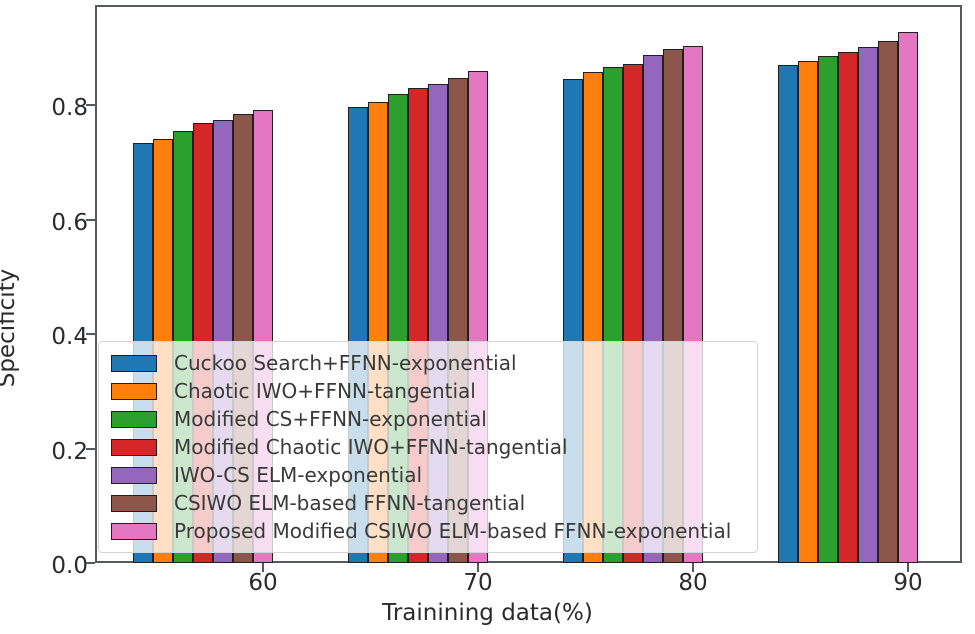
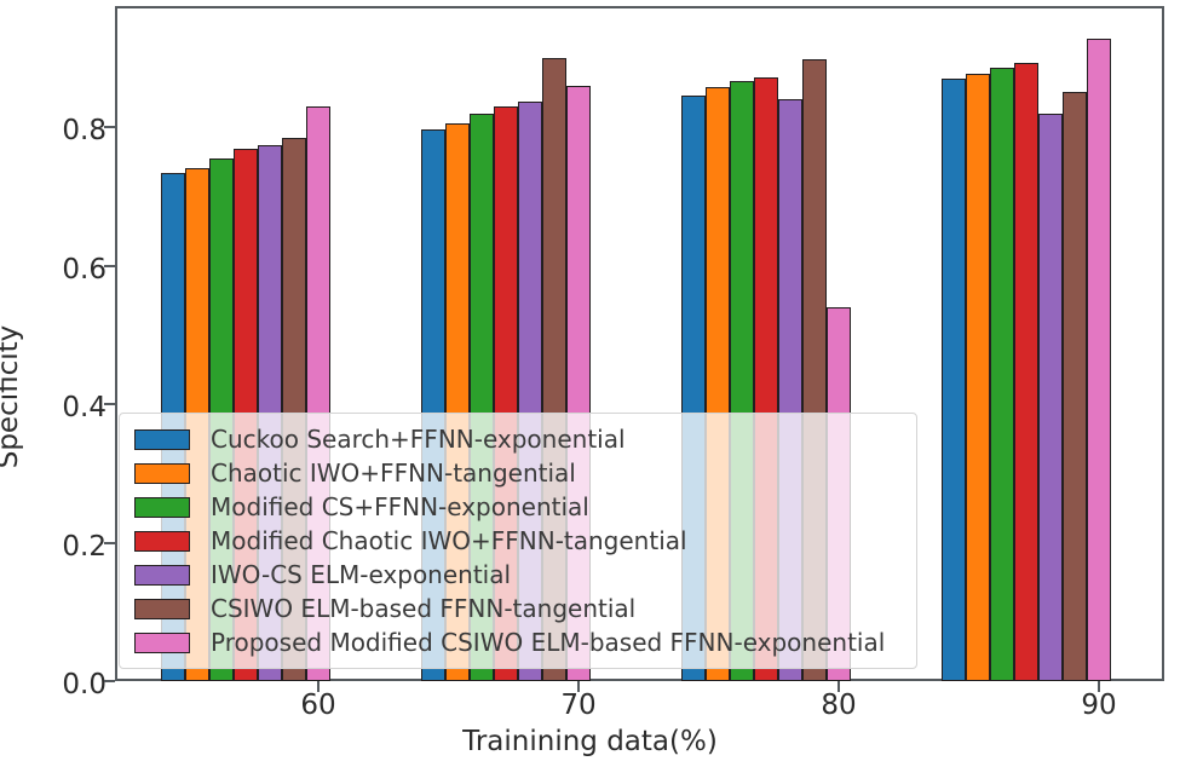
Proposed Modified CSIWO ELM-based FFNN-exponential/60: 0.79 -> 0.83
CSIWO ELM-based FFNN-tangential/70: 0.85 -> 0.90
IWO-CS ELM-exponential/80: 0.89 -> 0.84
Proposed Modified CSIWO ELM-based FFNN-exponential/80: 0.90 -> 0.54
IWO-CS ELM-exponential/90: 0.90 -> 0.82
CSIWO ELM-based FFNN-tangential/90: 0.91 -> 0.85
